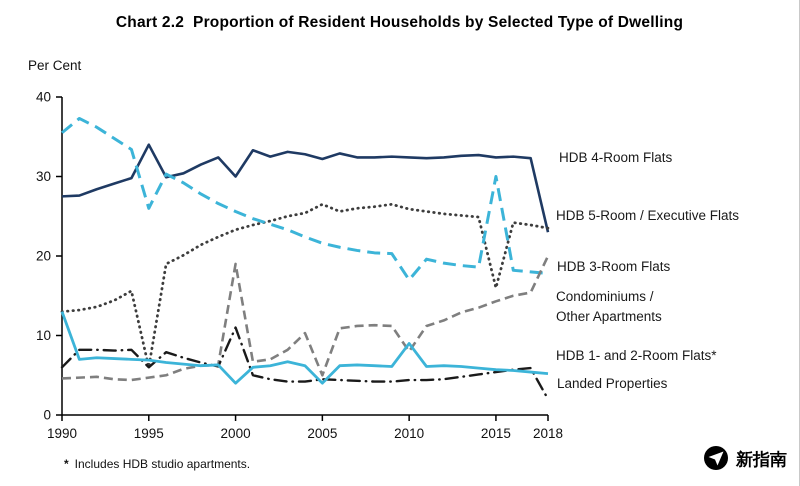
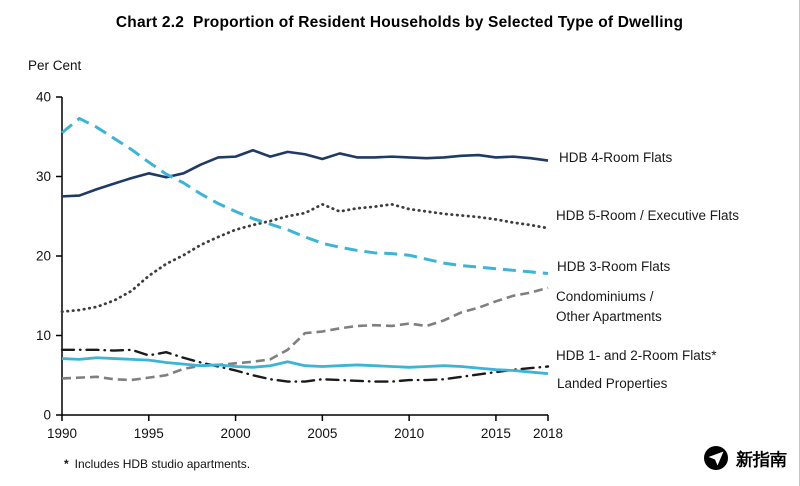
HDB 1- and 2-Room Flats*/1990: 6 -> 8
Landed Properties/1990: 13 -> 7
HDB 4-Room Flats/1995: 34 -> 30
HDB 5-Room / Executive Flats/1995: 6 -> 18
HDB 3-Room Flats/1995: 26 -> 32
HDB 1- and 2-Room Flats*/1995: 6 -> 8
HDB 4-Room Flats/2000: 30 -> 32
Condominiums / Other Apartments/2000: 19 -> 6
HDB 1- and 2-Room Flats*/2000: 11 -> 6
Landed Properties/2000: 4 -> 6
Condominiums / Other Apartments/2005: 5 -> 10
Landed Properties/2005: 4 -> 6
HDB 3-Room Flats/2010: 17 -> 20
Condominiums / Other Apartments/2010: 8 -> 12
Landed Properties/2010: 9 -> 6
HDB 5-Room / Executive Flats/2015: 16 -> 25
HDB 3-Room Flats/2015: 30 -> 18
HDB 4-Room Flats/2018: 23 -> 32
Condominiums / Other Apartments/2018: 20 -> 16
HDB 1- and 2-Room Flats*/2018: 2 -> 6
